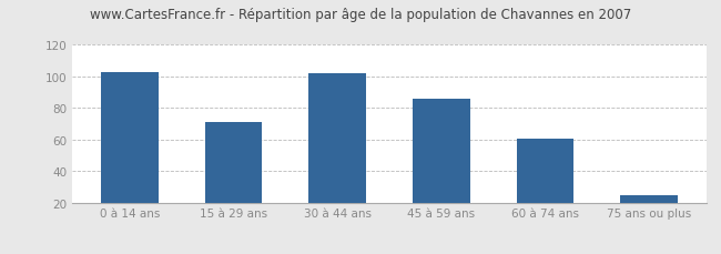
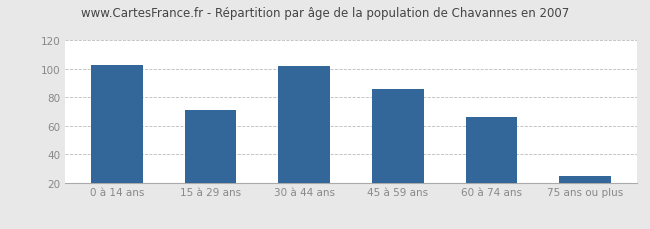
60 à 74 ans: 61 -> 66
